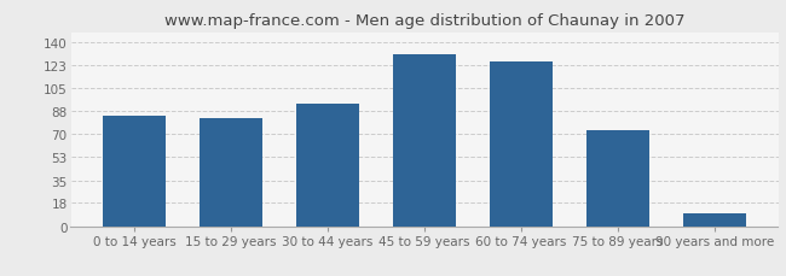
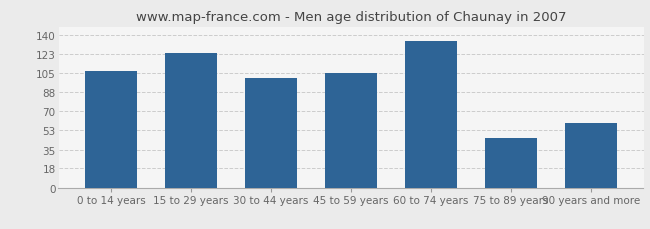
0 to 14 years: 84 -> 107
15 to 29 years: 82 -> 124
30 to 44 years: 93 -> 101
45 to 59 years: 131 -> 105
60 to 74 years: 126 -> 135
75 to 89 years: 73 -> 46
90 years and more: 10 -> 59
